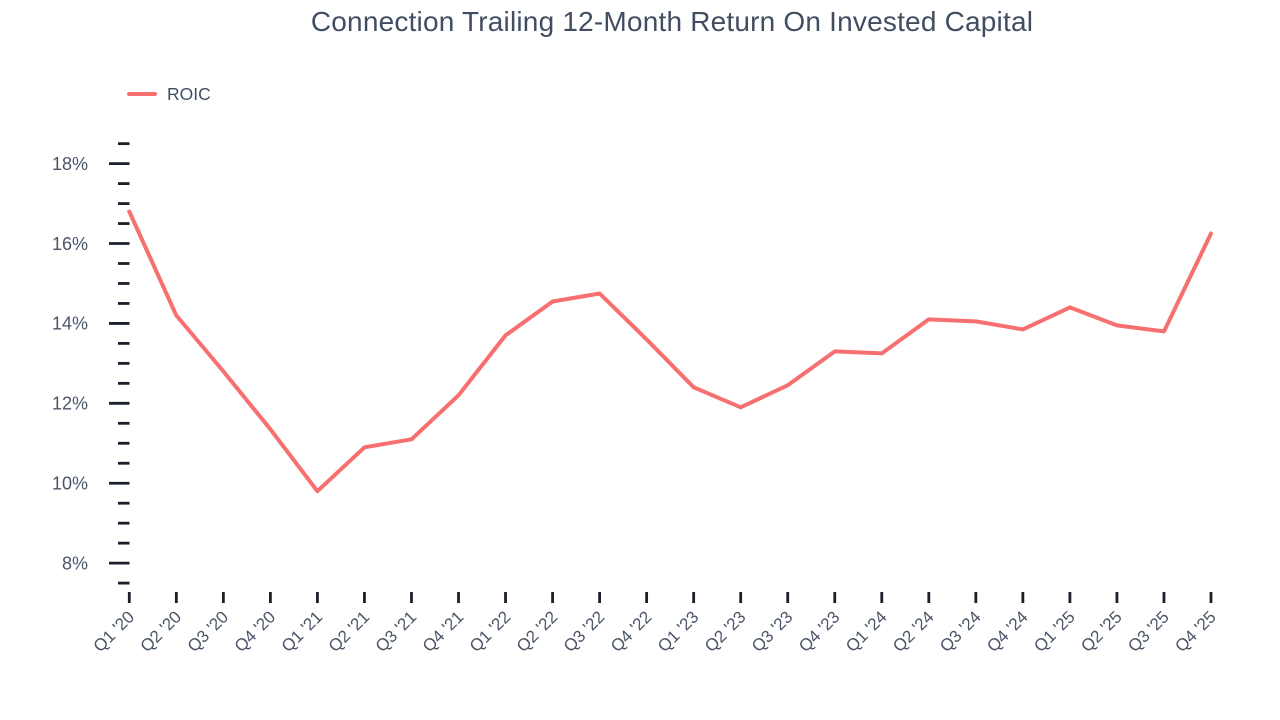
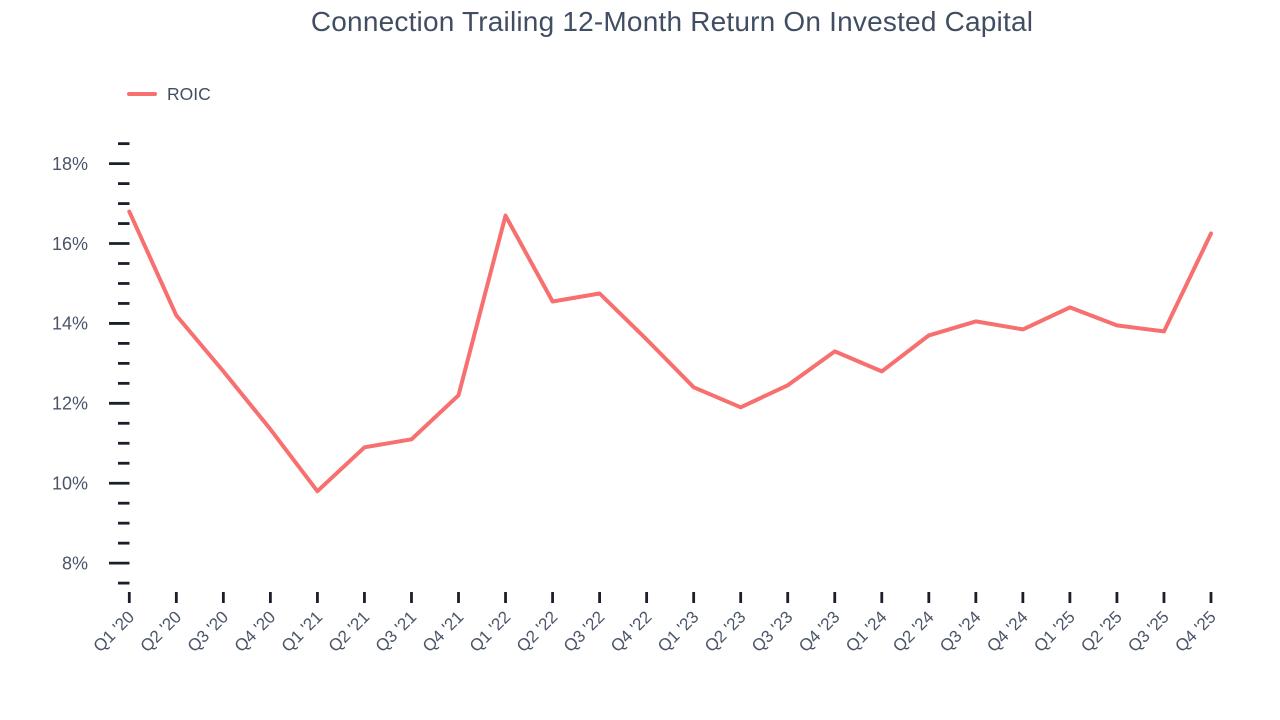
Q1 '22: 13.7% -> 16.7%
Q1 '24: 13.2% -> 12.8%
Q2 '24: 14.1% -> 13.7%
